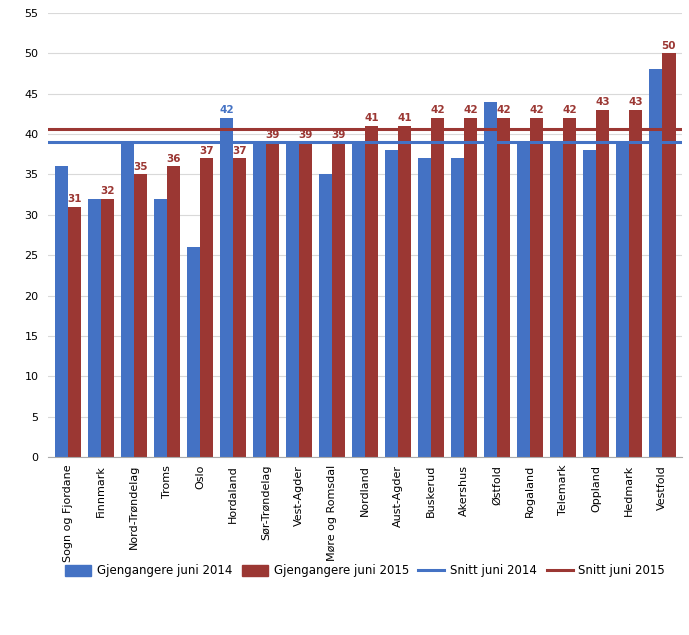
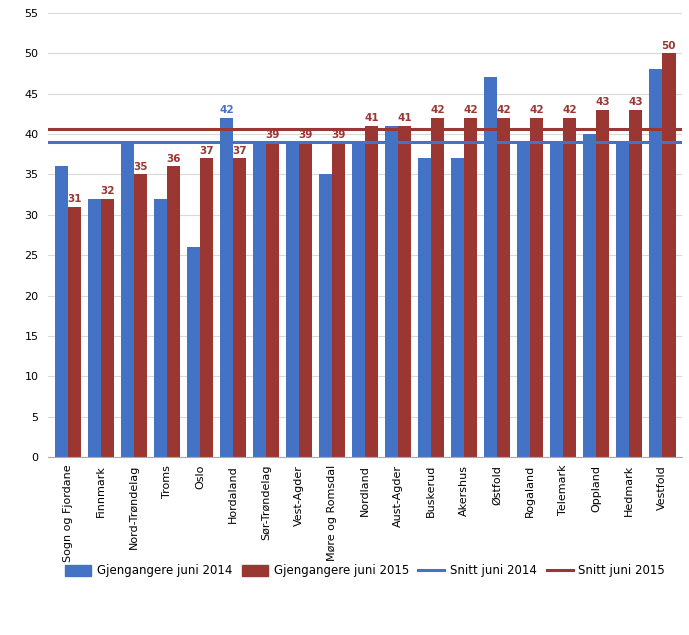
Gjengangere juni 2014/Aust-Agder: 38 -> 41
Gjengangere juni 2014/Østfold: 44 -> 47
Gjengangere juni 2014/Oppland: 38 -> 40
